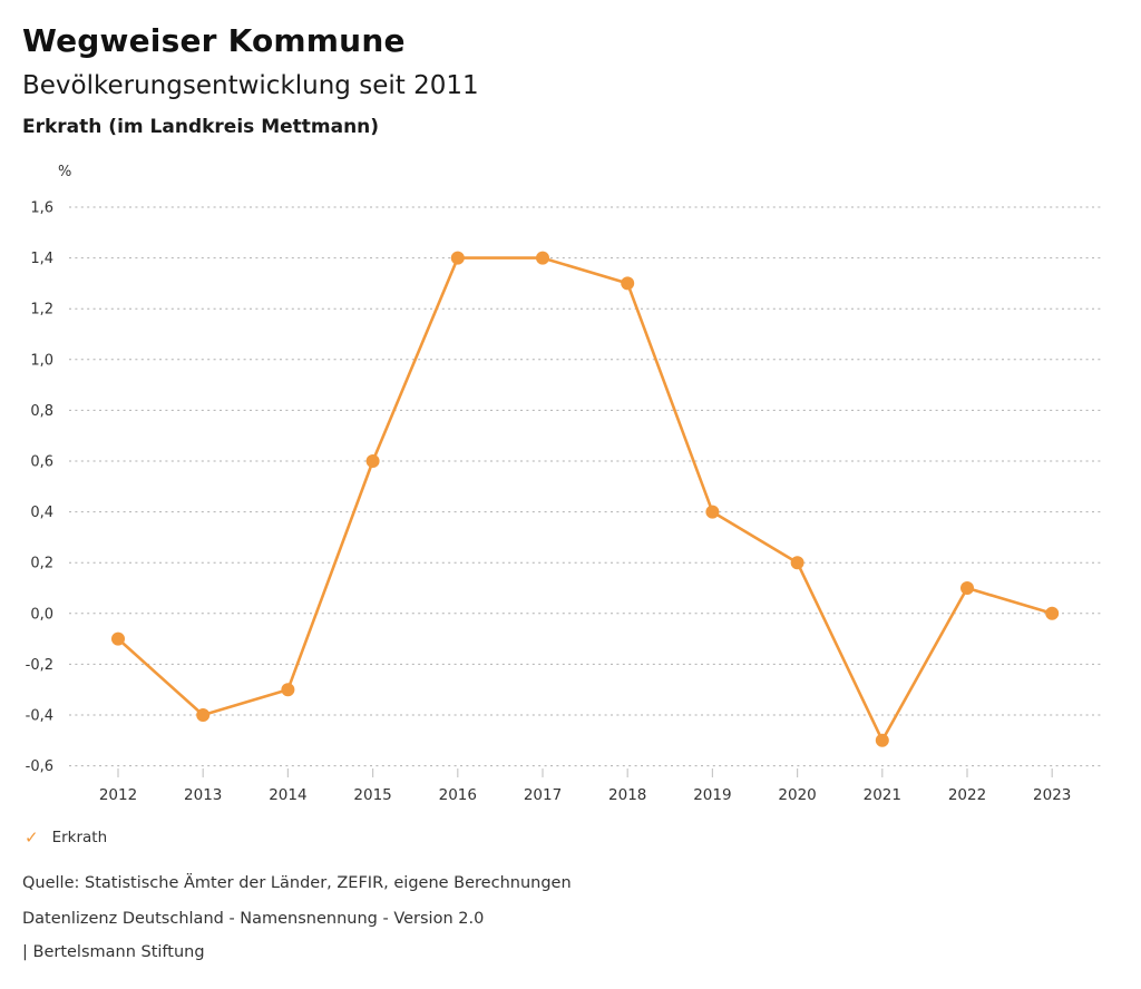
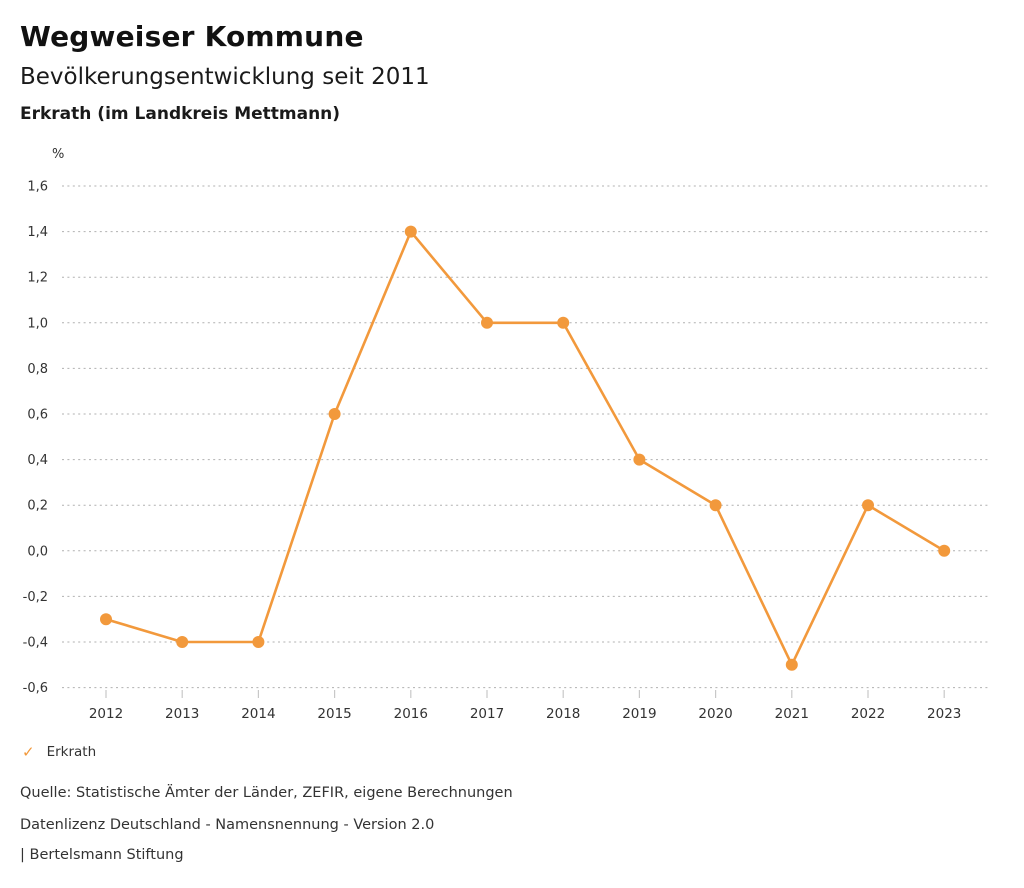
2012: -0,1 -> -0,3
2014: -0,3 -> -0,4
2017: 1,4 -> 1,0
2018: 1,3 -> 1,0
2022: 0,1 -> 0,2
